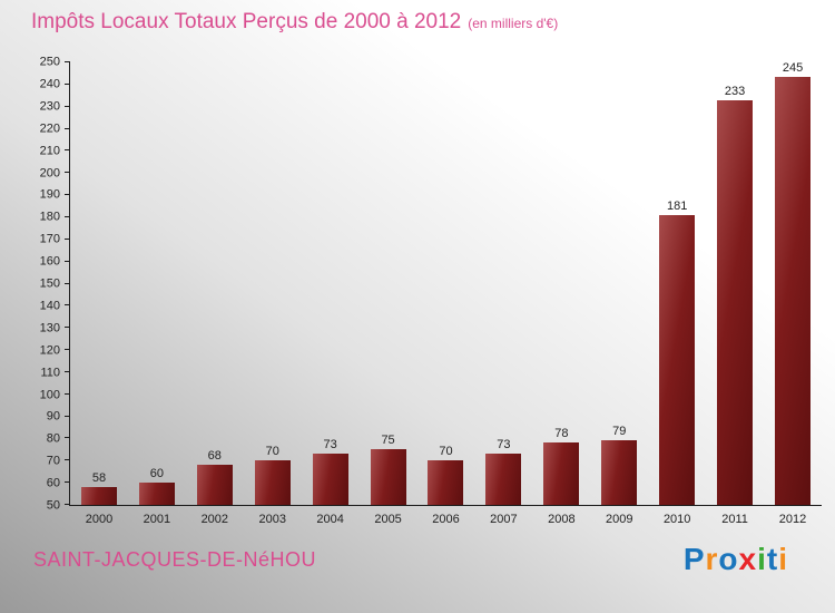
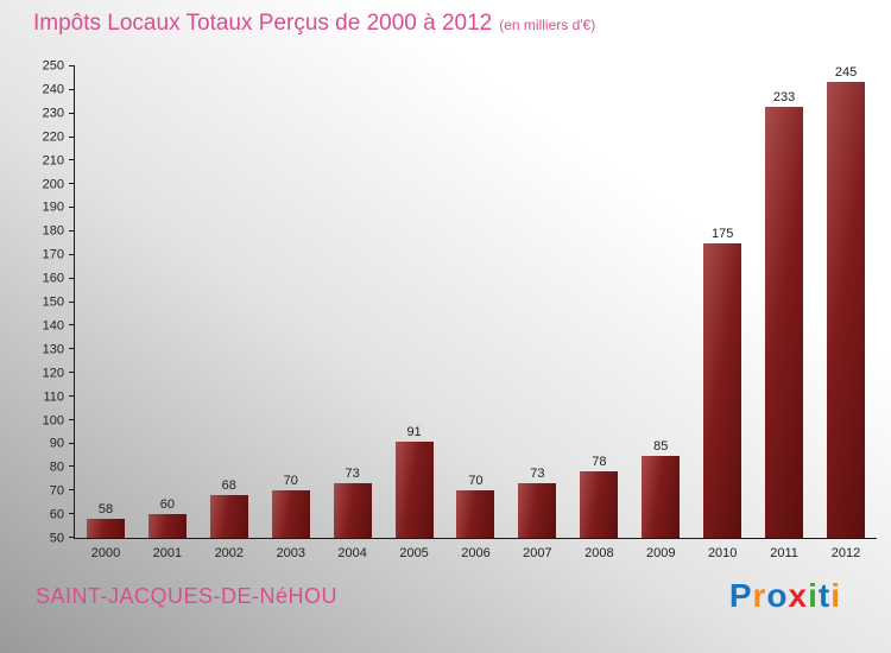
2005: 75 -> 91
2009: 79 -> 85
2010: 181 -> 175
